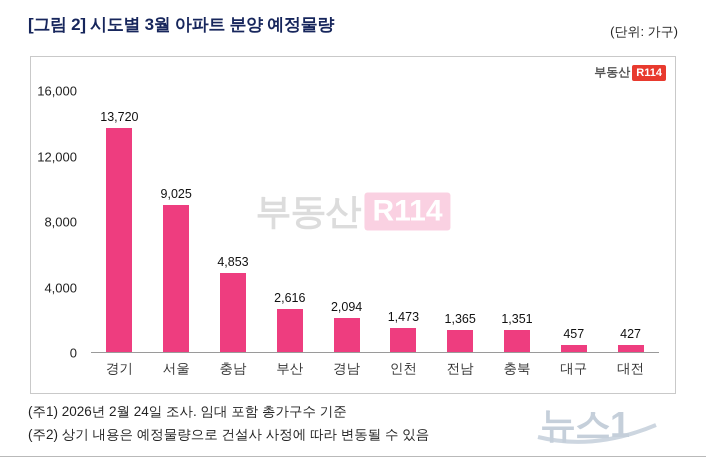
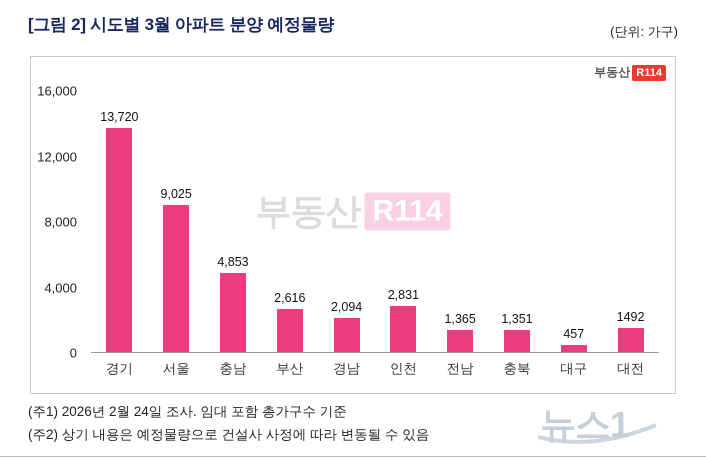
인천: 1,473 -> 2,831
대전: 427 -> 1492
